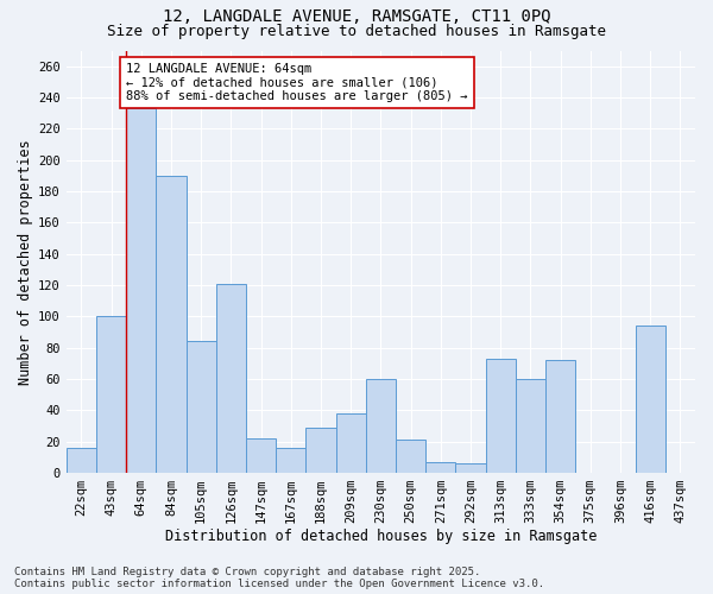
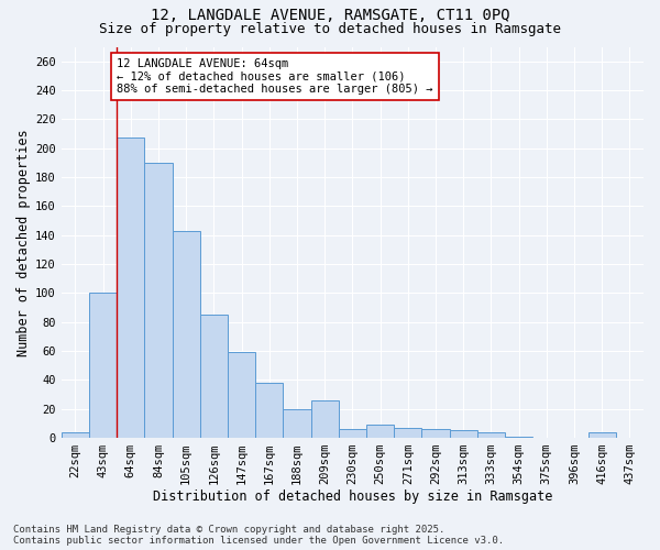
22sqm: 16 -> 4
64sqm: 233 -> 207
105sqm: 84 -> 143
126sqm: 121 -> 85
147sqm: 22 -> 59
167sqm: 16 -> 38
188sqm: 29 -> 20
209sqm: 38 -> 26
230sqm: 60 -> 6
250sqm: 21 -> 9
313sqm: 73 -> 5
333sqm: 60 -> 4
354sqm: 72 -> 1
416sqm: 94 -> 4
